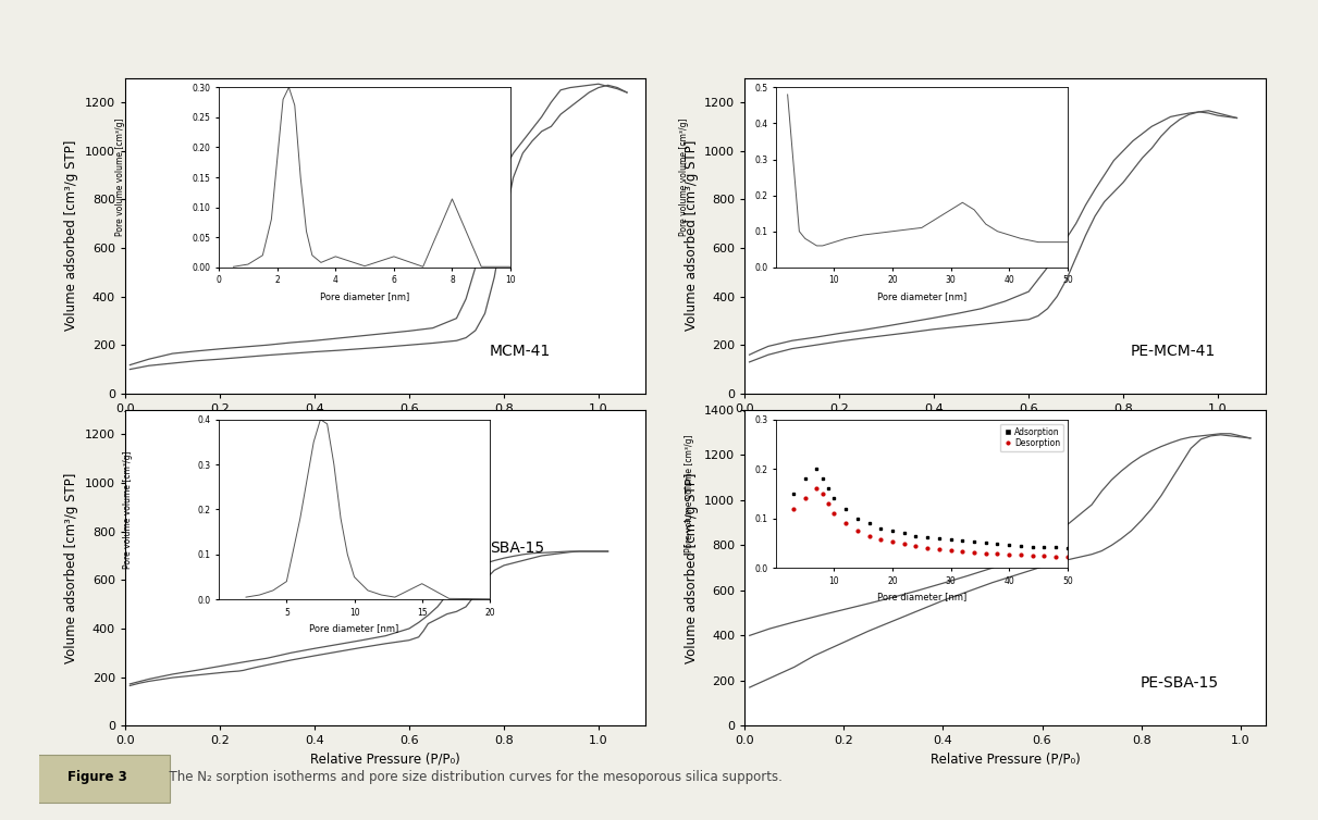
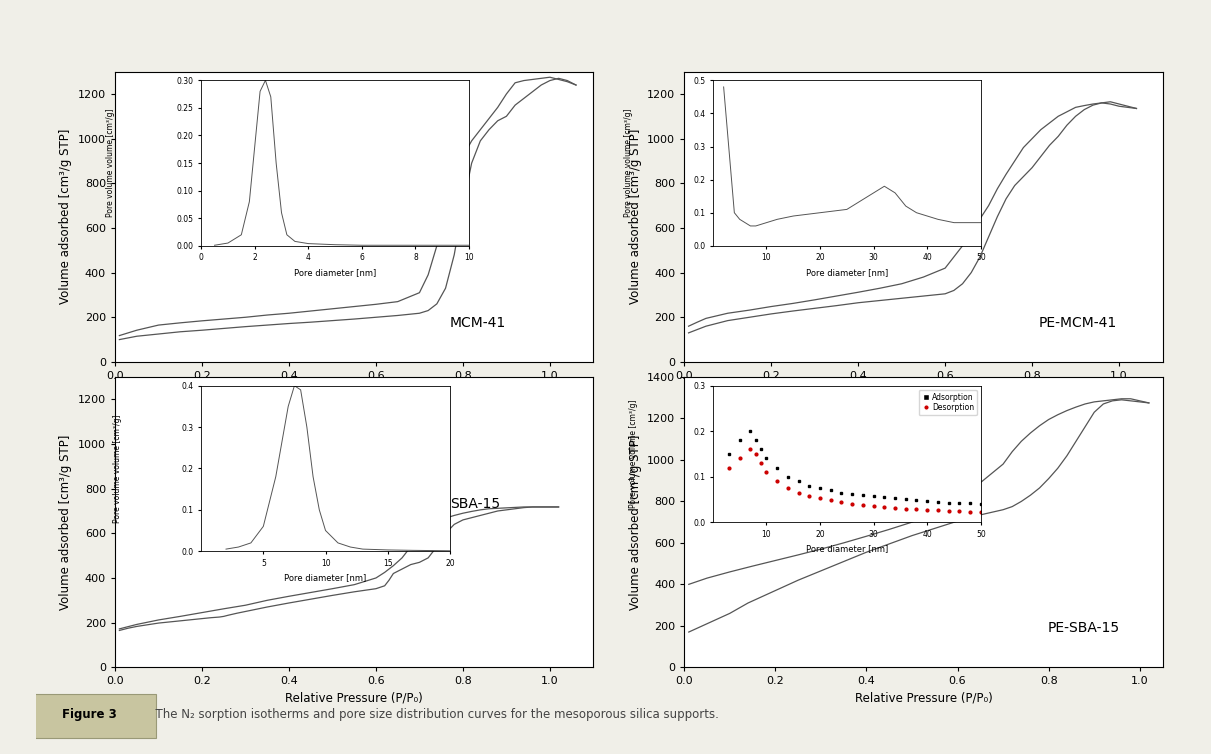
4: 0.018 -> 0.004
6: 0.018 -> 0.001
8: 0.114 -> 0.001
5: 0.040 -> 0.060
15: 0.035 -> 0.003
